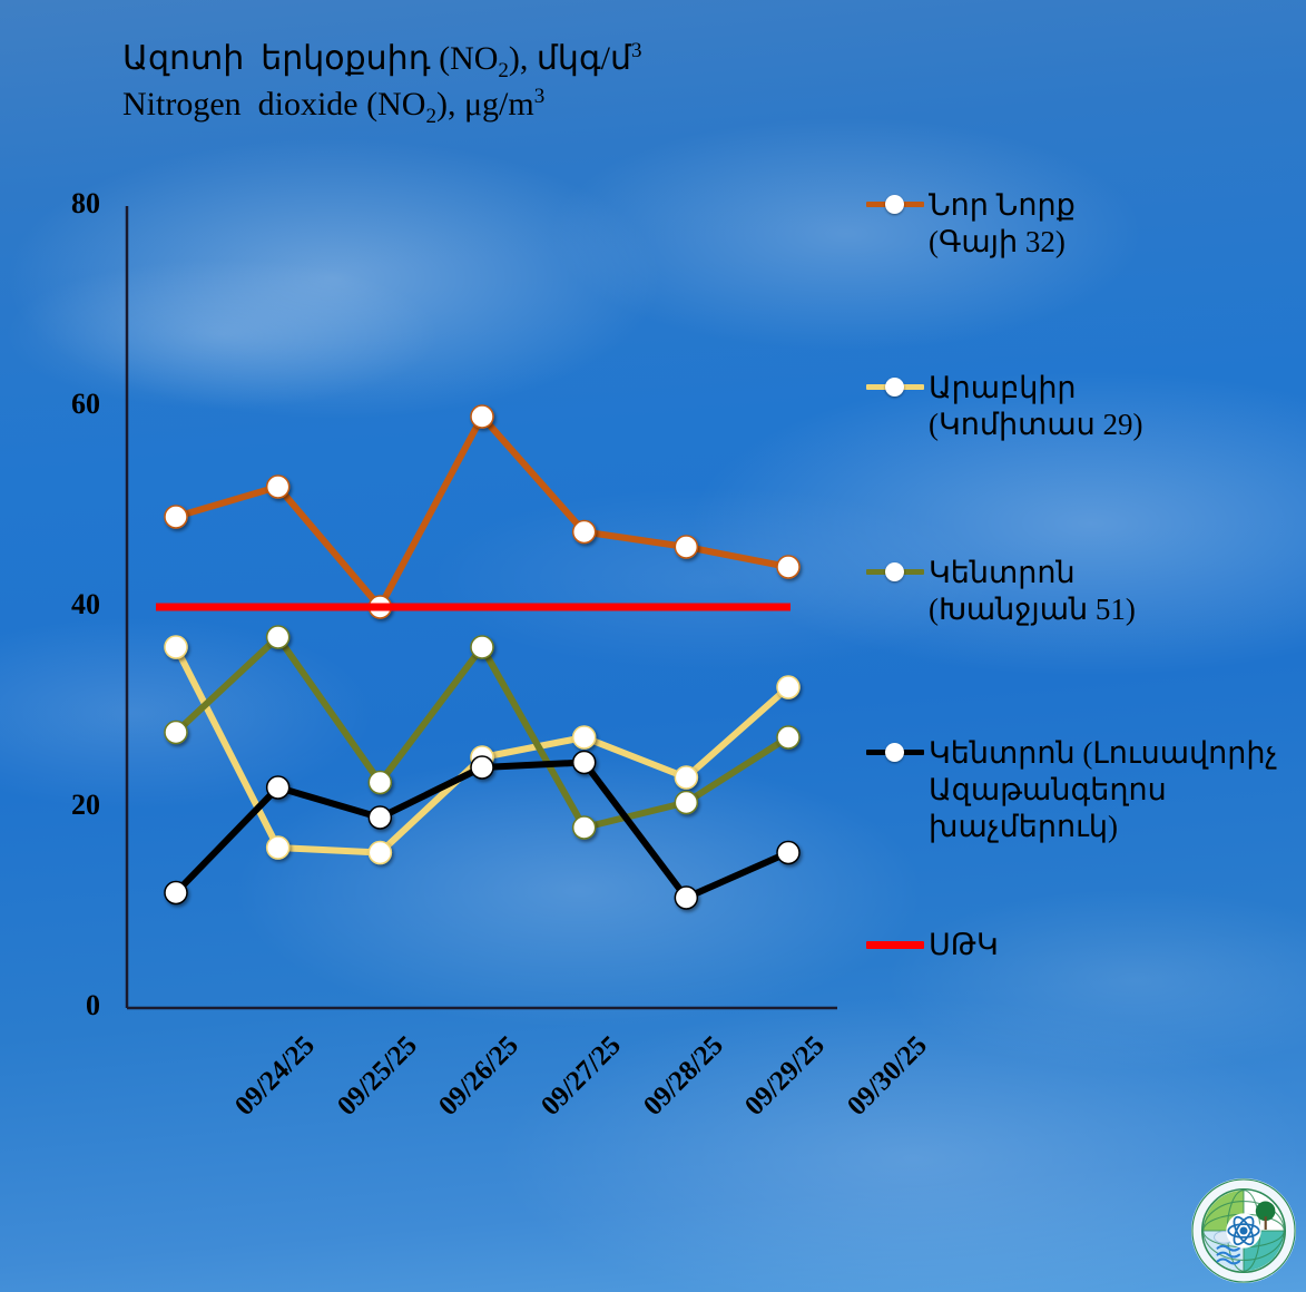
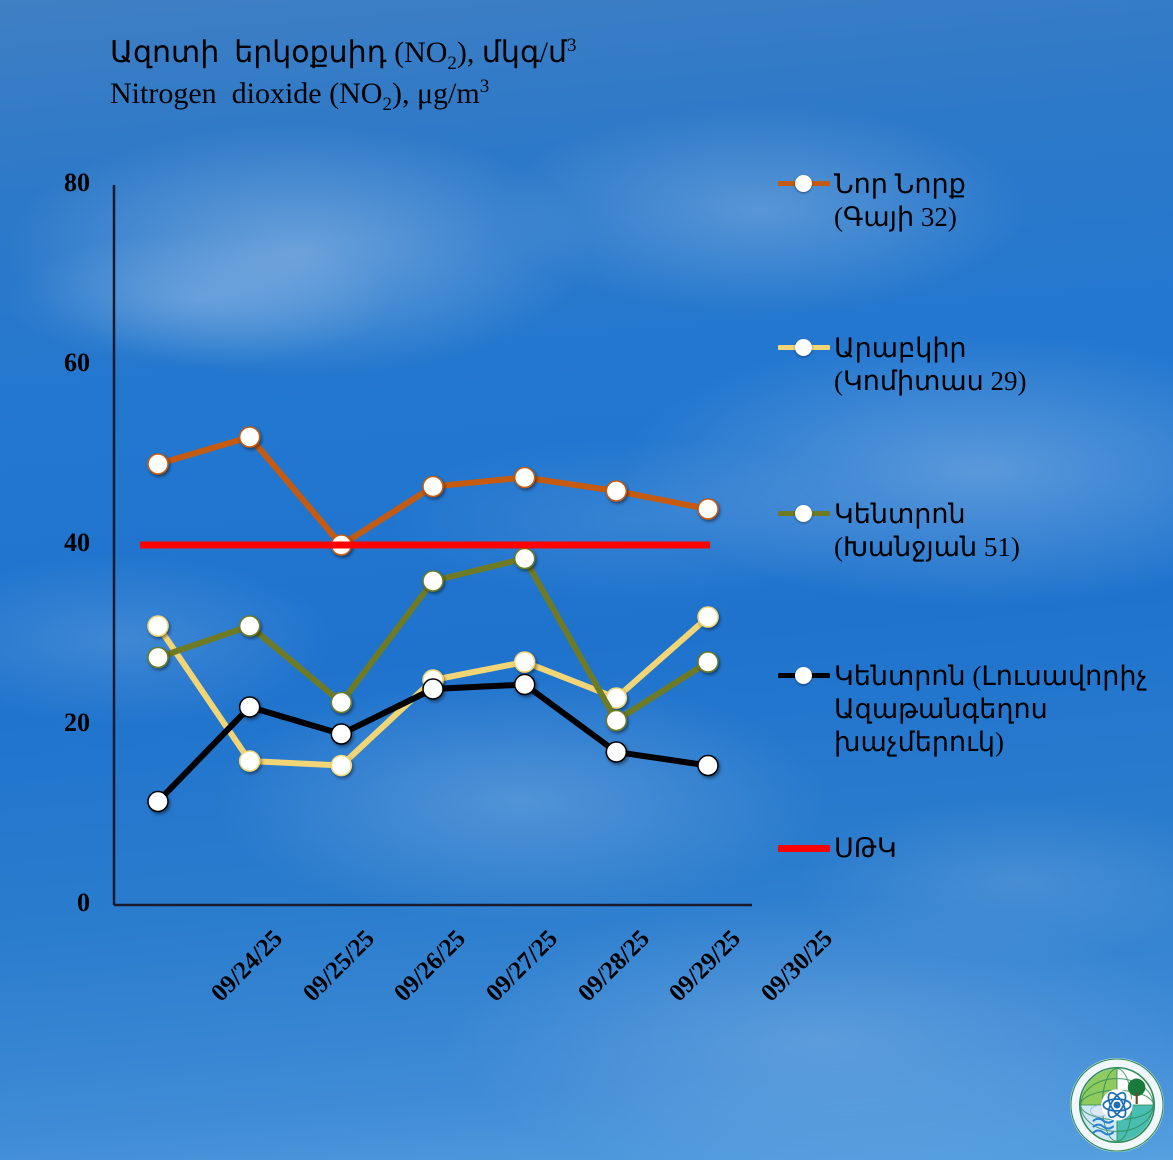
Արաբկիր (Կոմիտաս 29)/09/24/25: 36 -> 31
Կենտրոն (Խանջյան 51)/09/25/25: 37 -> 31
Նոր Նորք (Գայի 32)/09/27/25: 59 -> 46
Կենտրոն (Խանջյան 51)/09/28/25: 18 -> 38
Կենտրոն (Լուսավորիչ Ազաթանգեղոս խաչմերուկ)/09/29/25: 11 -> 17
